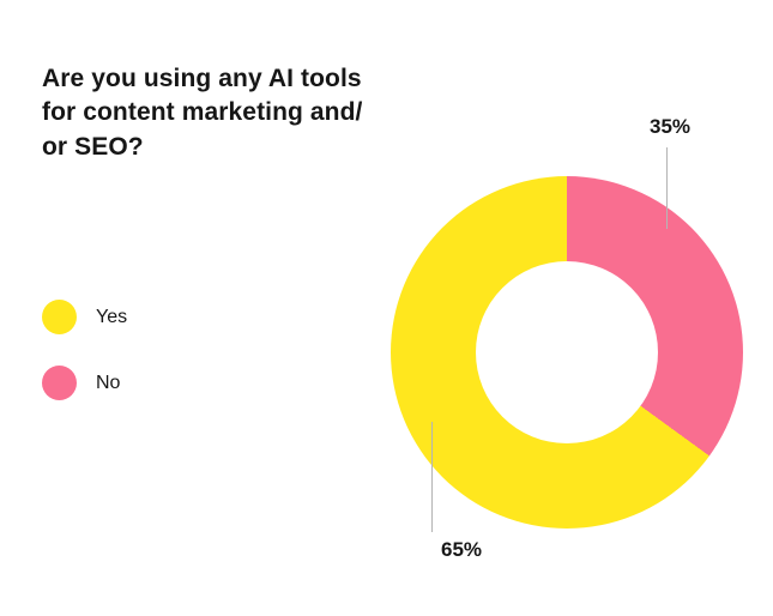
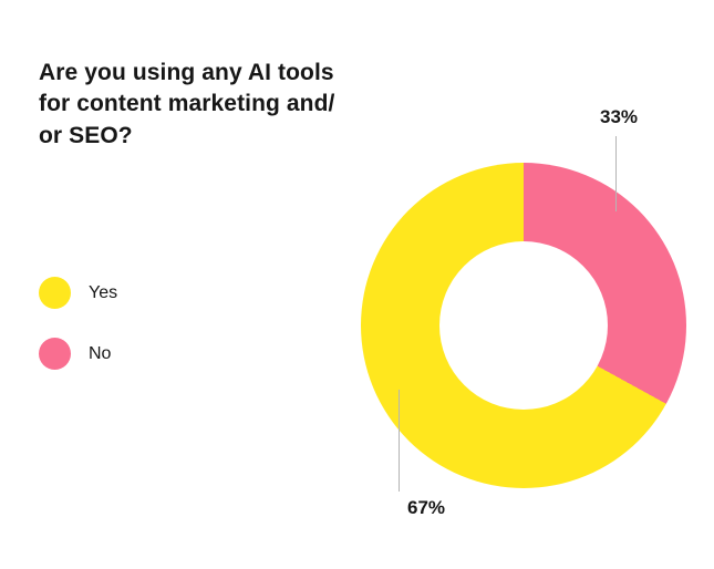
No: 35% -> 33%
Yes: 65% -> 67%
